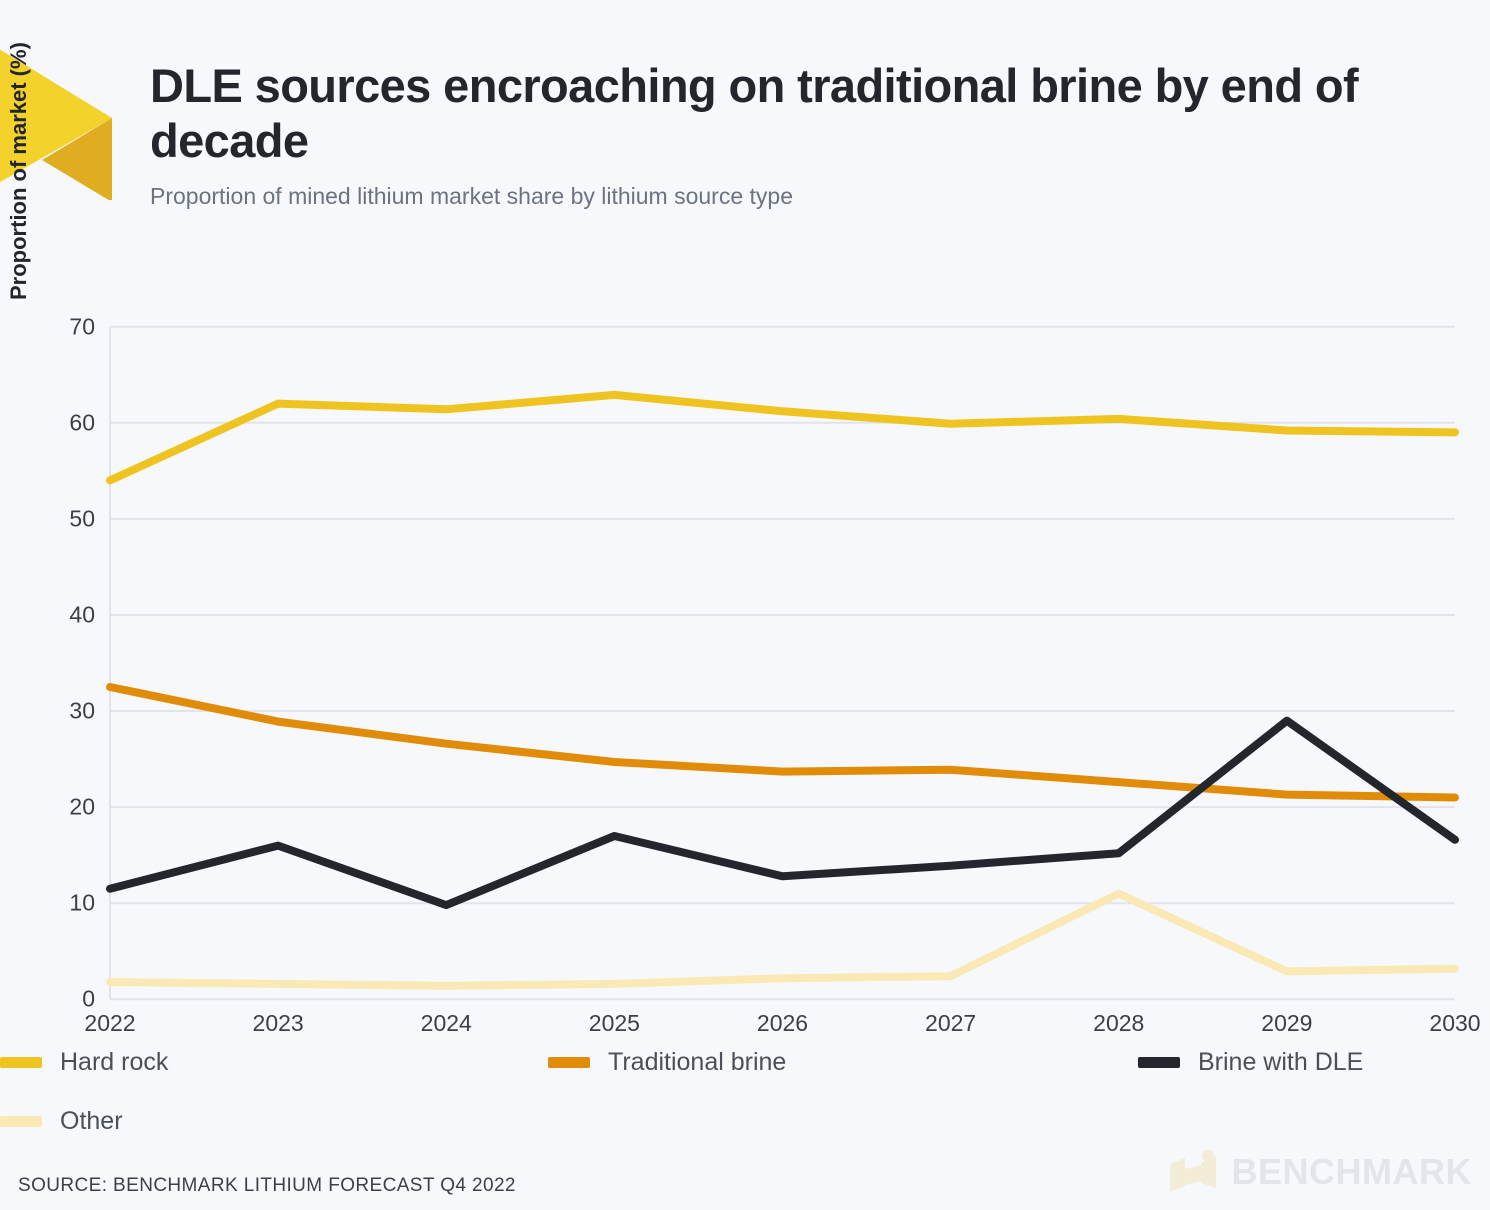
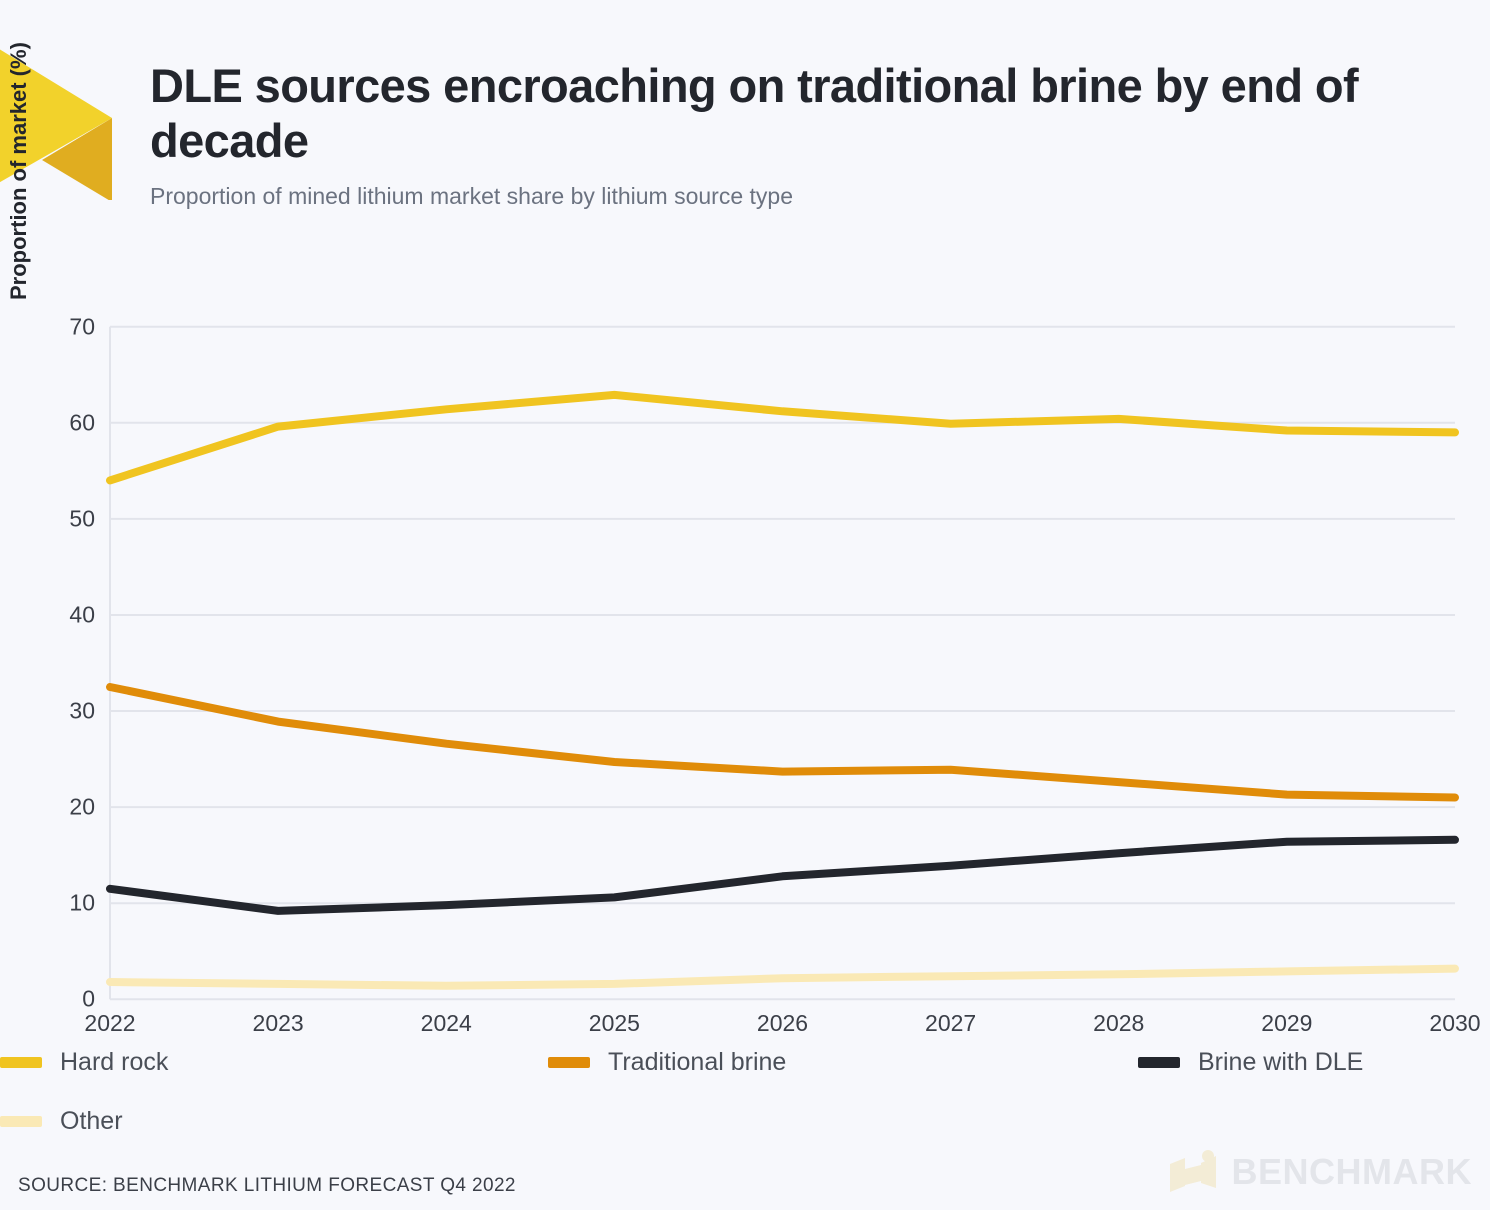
Hard rock/2023: 62 -> 60
Brine with DLE/2023: 16 -> 9
Brine with DLE/2025: 17 -> 11
Other/2028: 11 -> 3
Brine with DLE/2029: 29 -> 16
